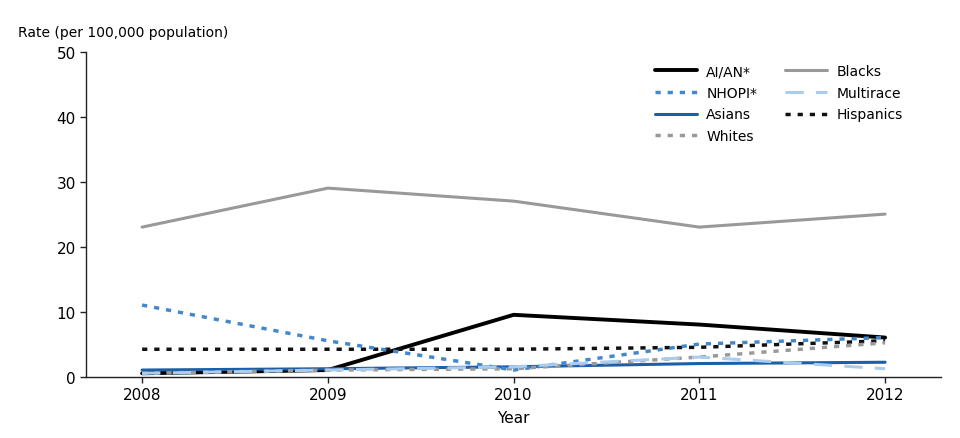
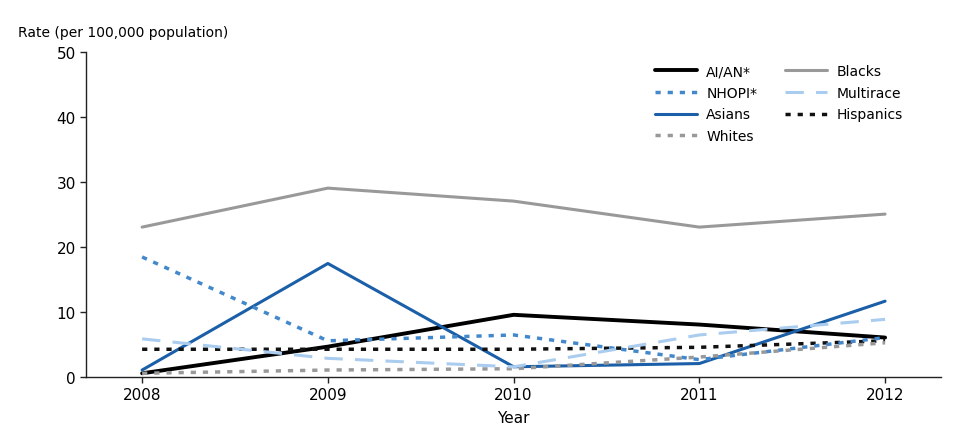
NHOPI*/2008: 11.0 -> 18.4
Multirace/2008: 0.5 -> 5.8
AI/AN*/2009: 1.0 -> 4.6
Asians/2009: 1.2 -> 17.4
Multirace/2009: 1.0 -> 2.8
NHOPI*/2010: 1.0 -> 6.4
NHOPI*/2011: 5.0 -> 2.6
Multirace/2011: 3.0 -> 6.4
Asians/2012: 2.2 -> 11.6
Multirace/2012: 1.2 -> 8.8
